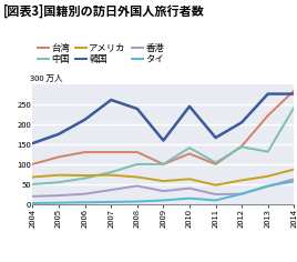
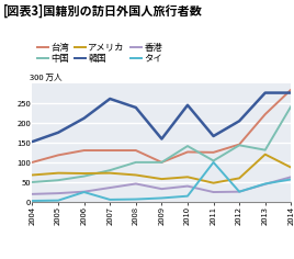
タイ/2006: 5 -> 25
台湾/2011: 100 -> 125
タイ/2011: 10 -> 100
アメリカ/2013: 70 -> 120
